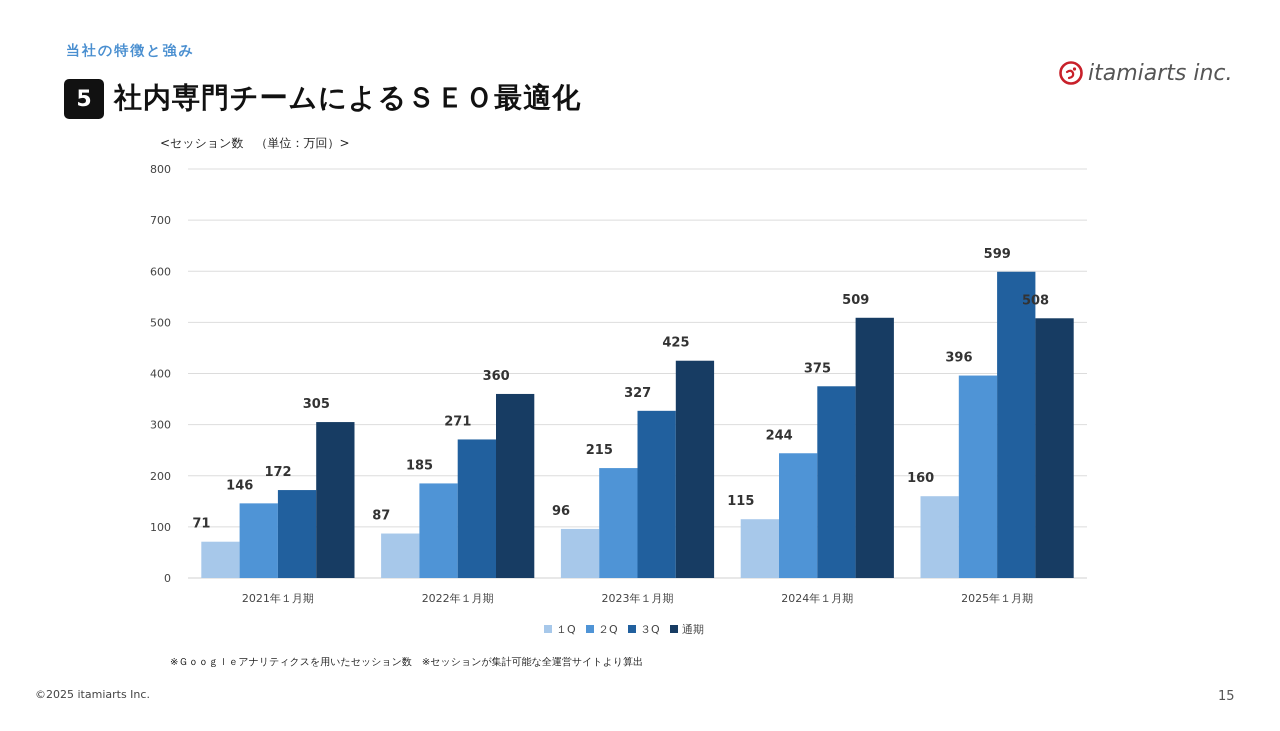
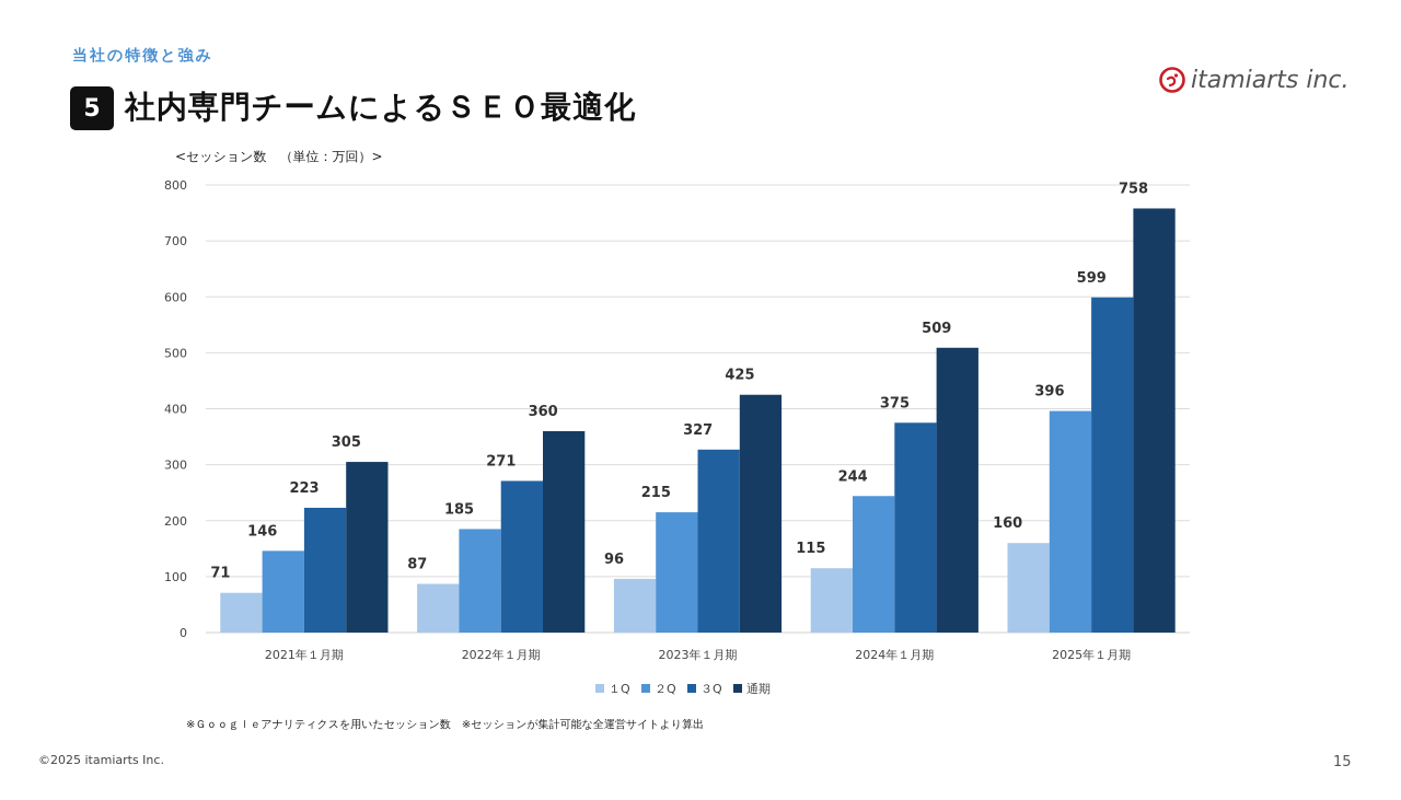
３Q/2021年１月期: 172 -> 223
通期/2025年１月期: 508 -> 758
